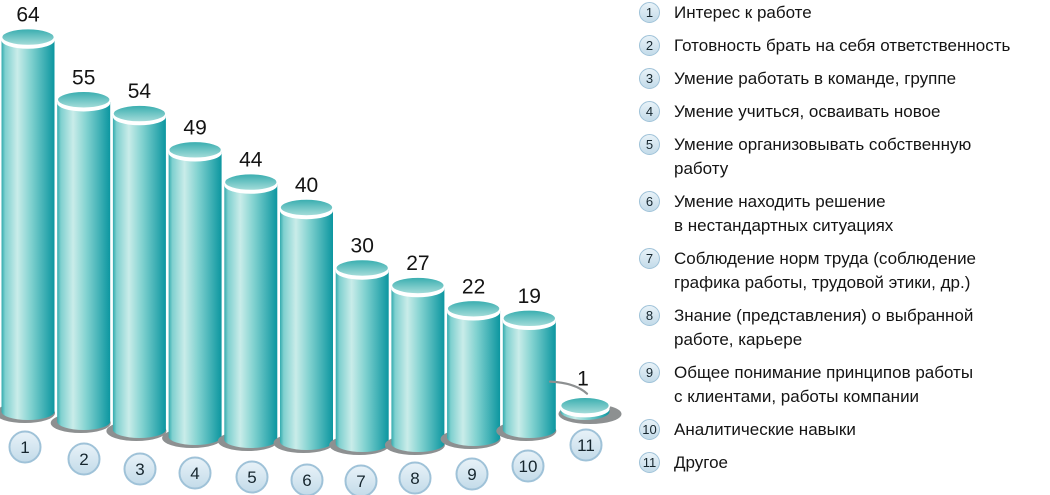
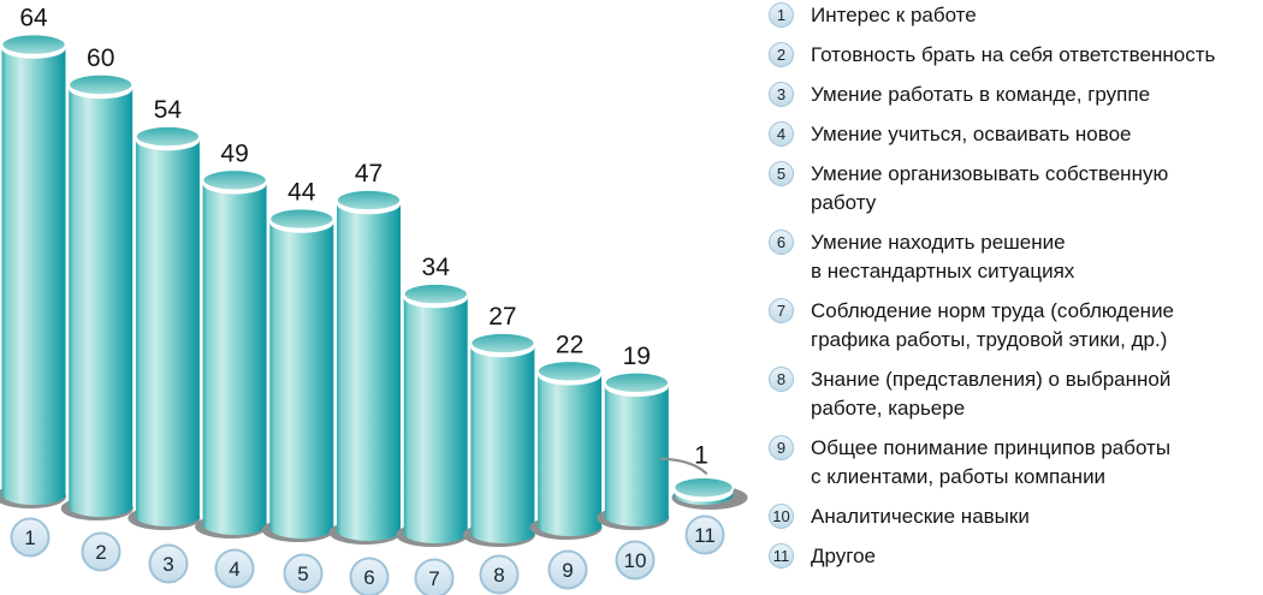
2: 55 -> 60
6: 40 -> 47
7: 30 -> 34
